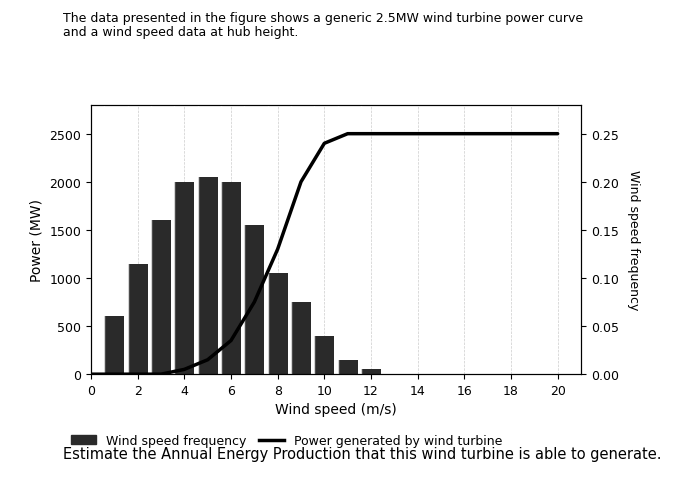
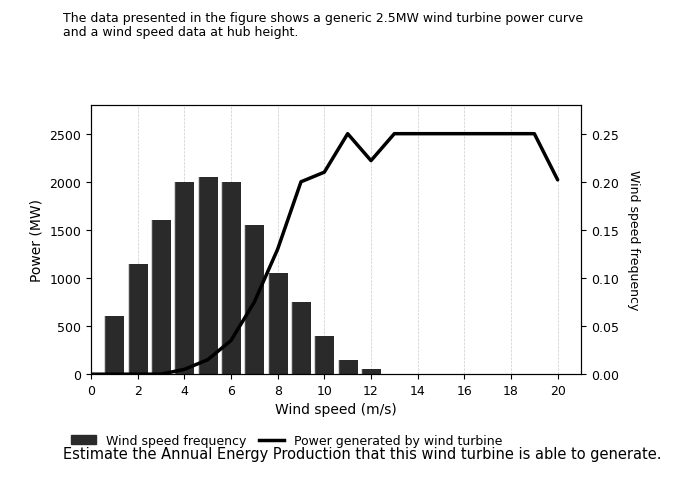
Power generated by wind turbine/10: 2400 -> 2100
Power generated by wind turbine/12: 2500 -> 2220
Power generated by wind turbine/20: 2500 -> 2020
